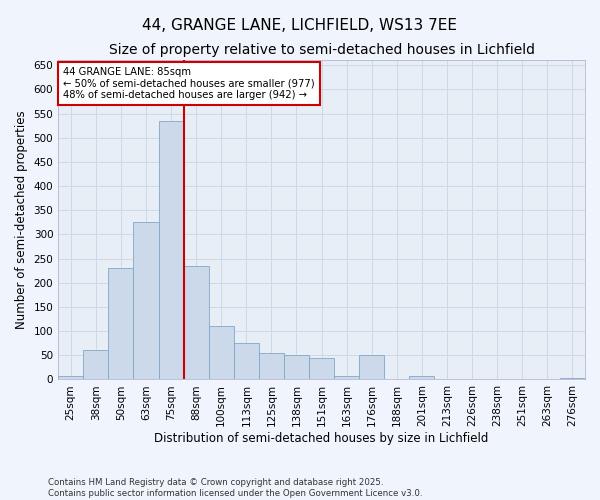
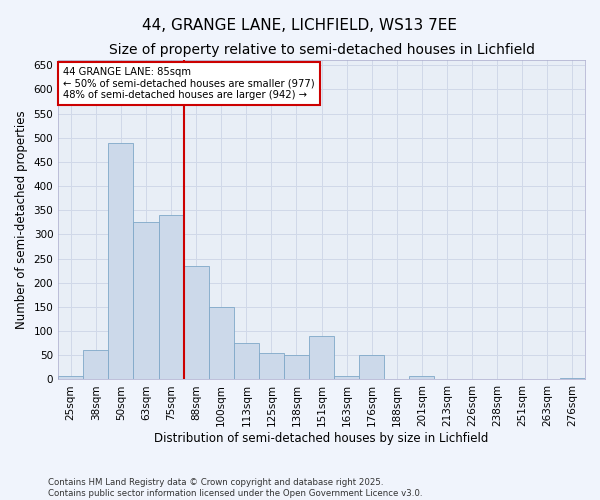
50sqm: 230 -> 490
75sqm: 535 -> 340
100sqm: 110 -> 150
151sqm: 45 -> 90
